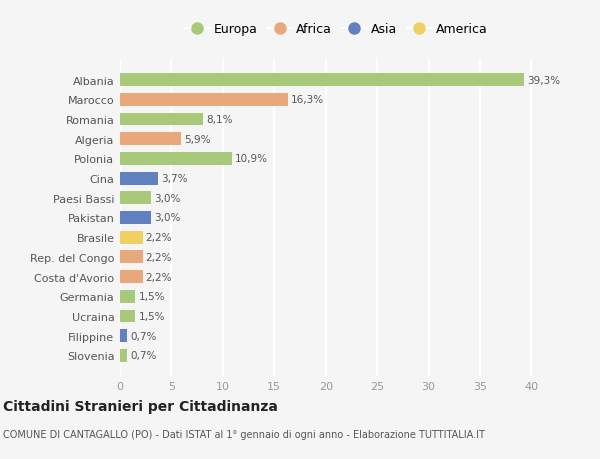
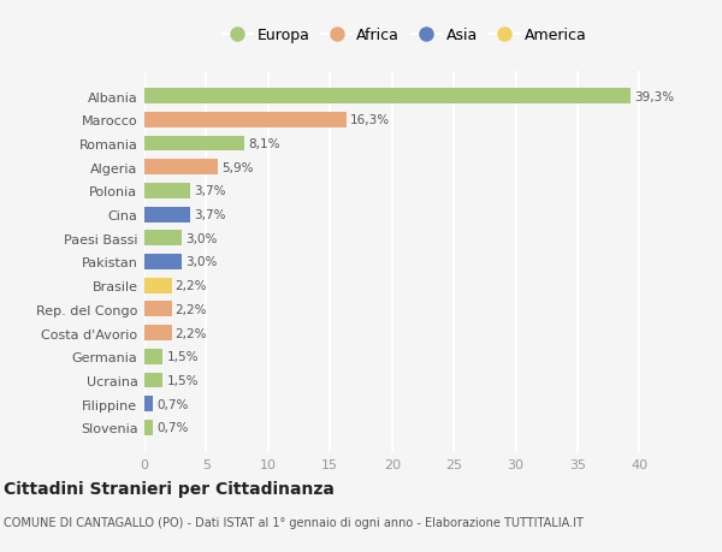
Polonia: 10,9% -> 3,7%
